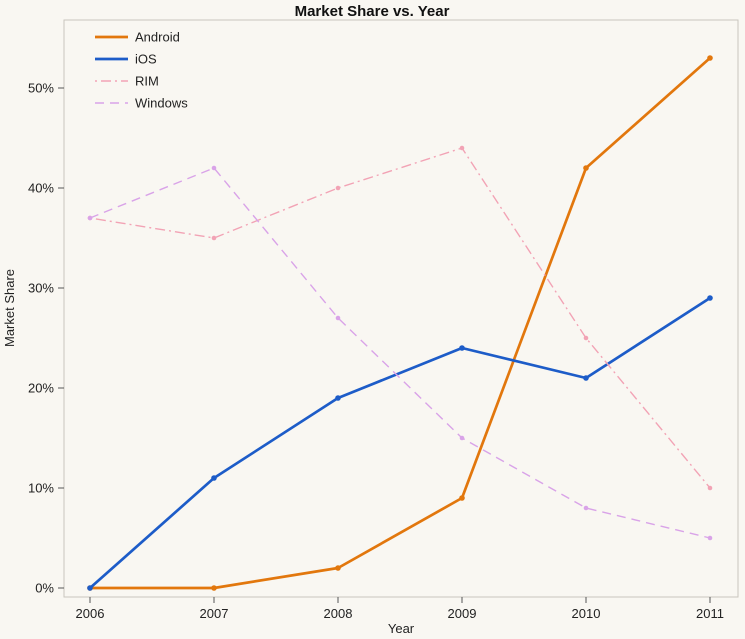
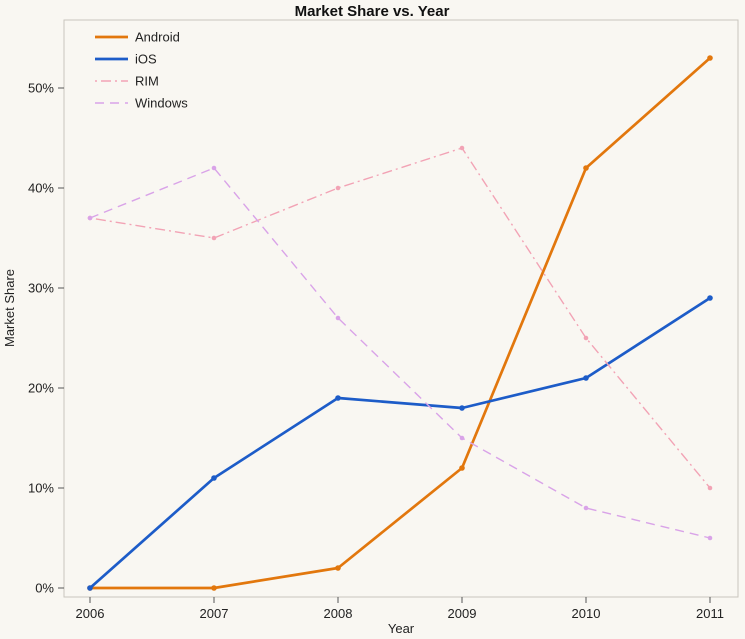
Android/2009: 9% -> 12%
iOS/2009: 24% -> 18%
